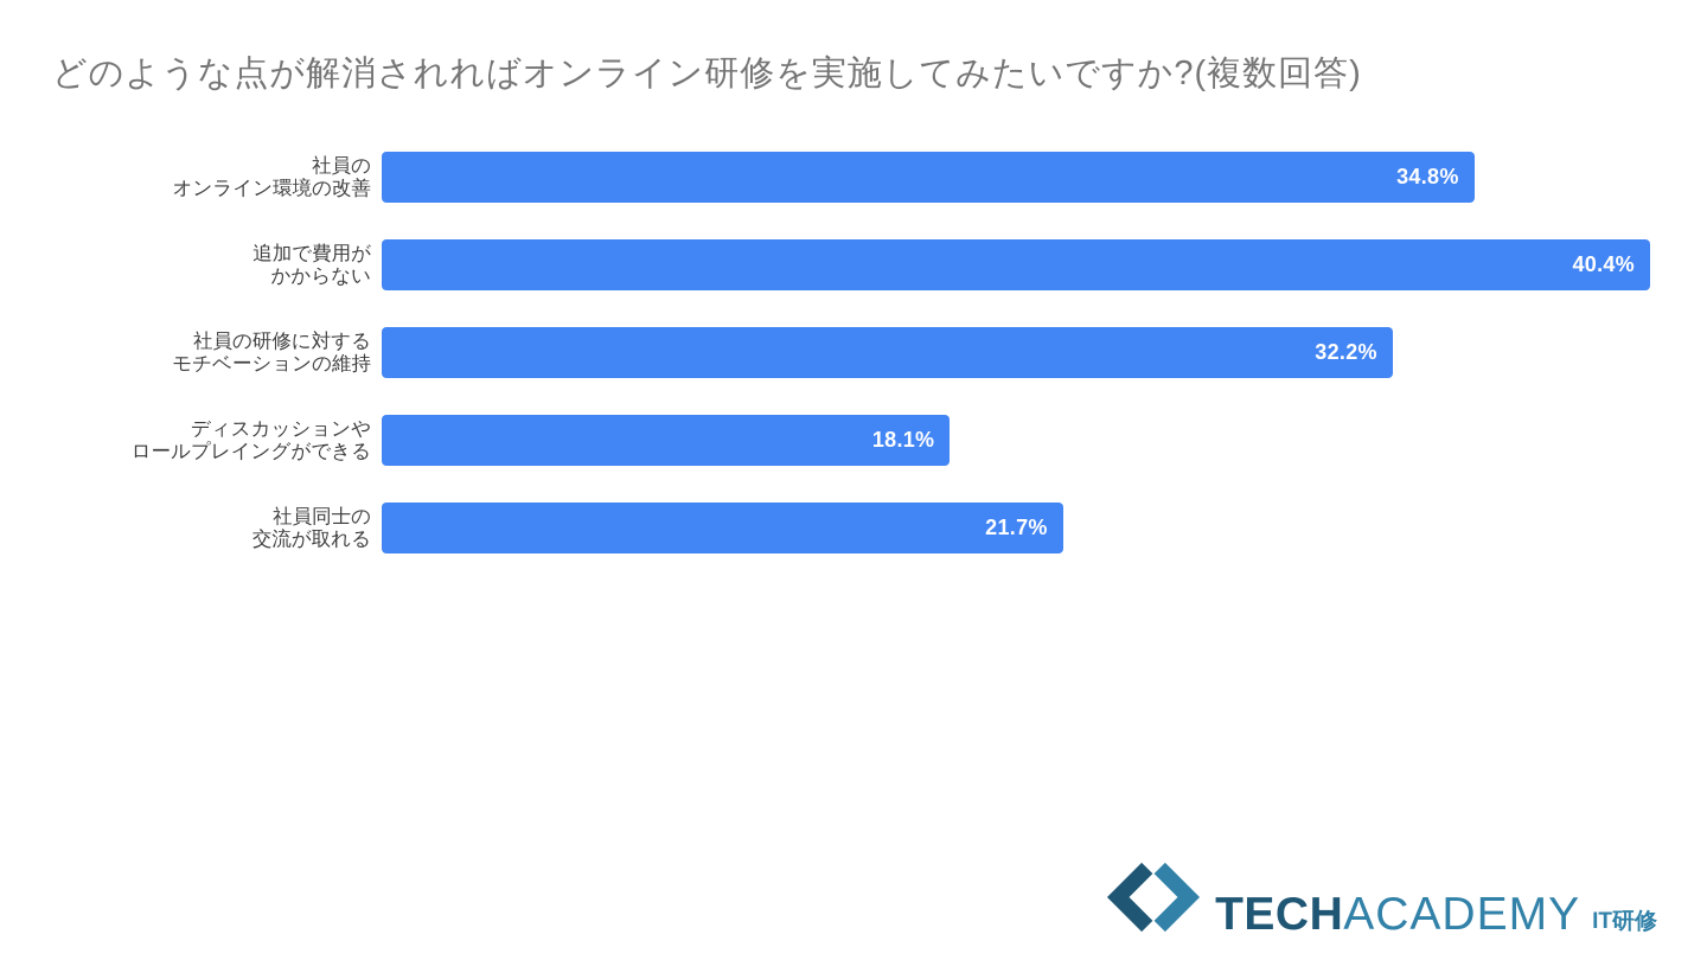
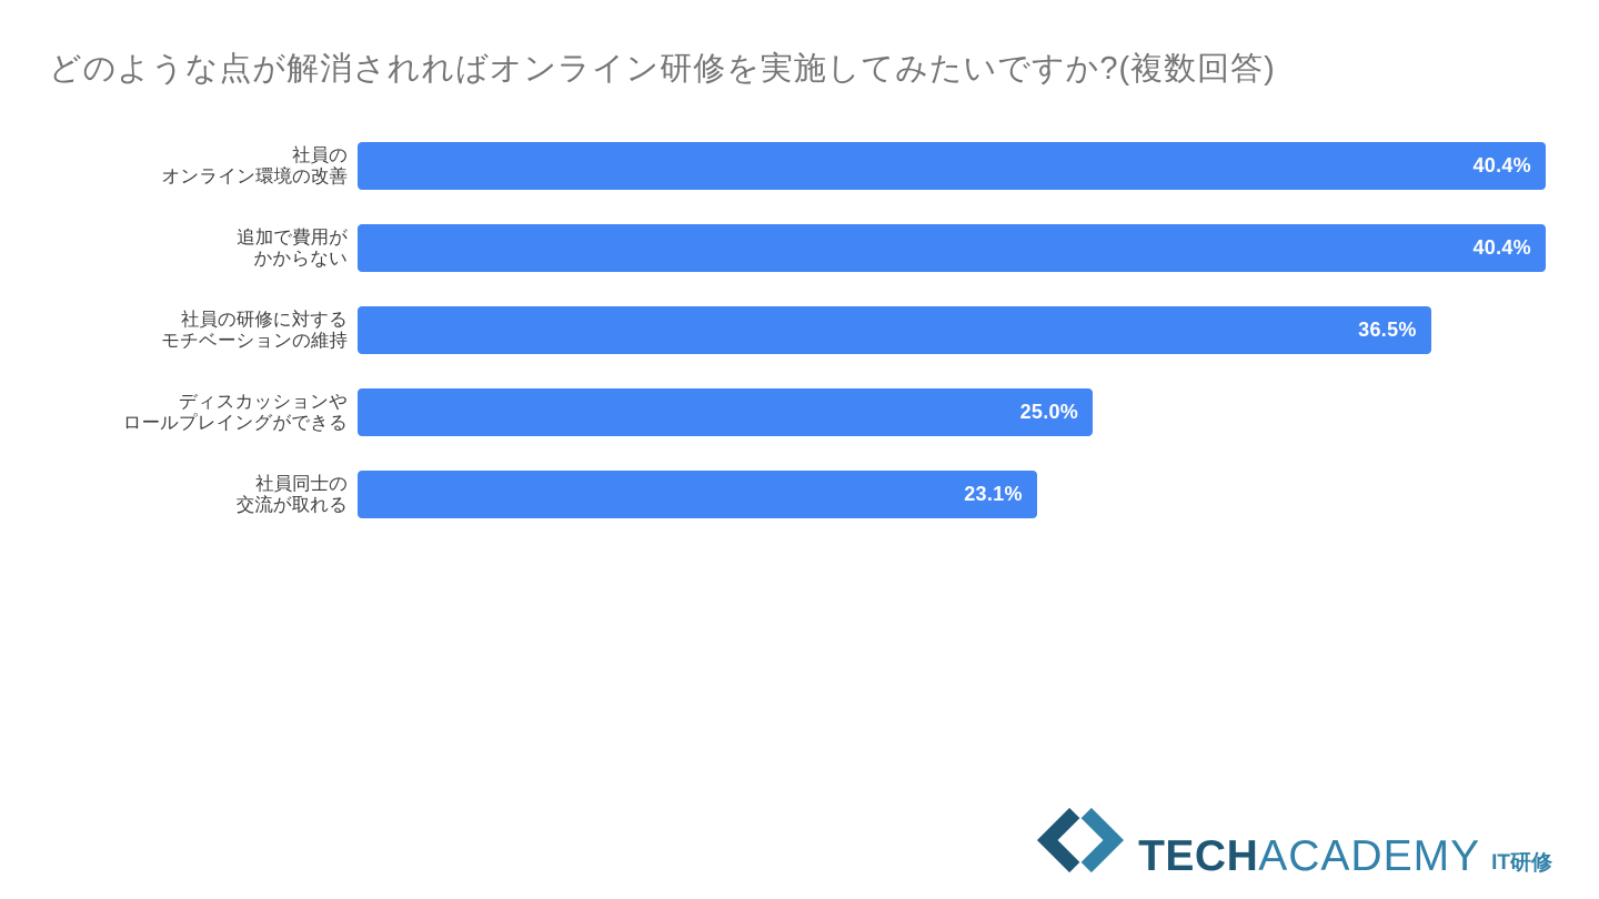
社員の オンライン環境の改善: 34.8% -> 40.4%
社員の研修に対する モチベーションの維持: 32.2% -> 36.5%
ディスカッションや ロールプレイングができる: 18.1% -> 25.0%
社員同士の 交流が取れる: 21.7% -> 23.1%
